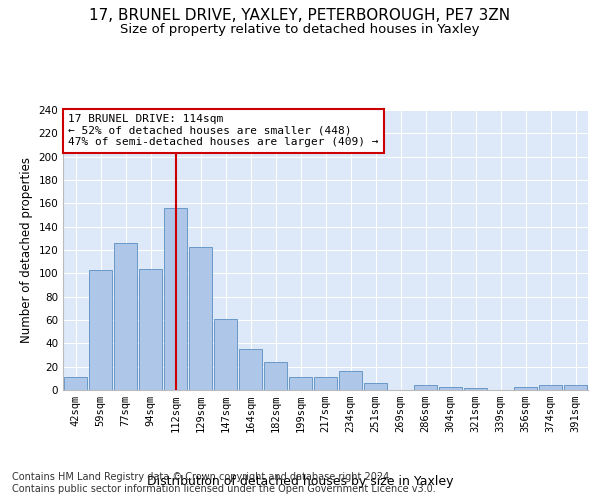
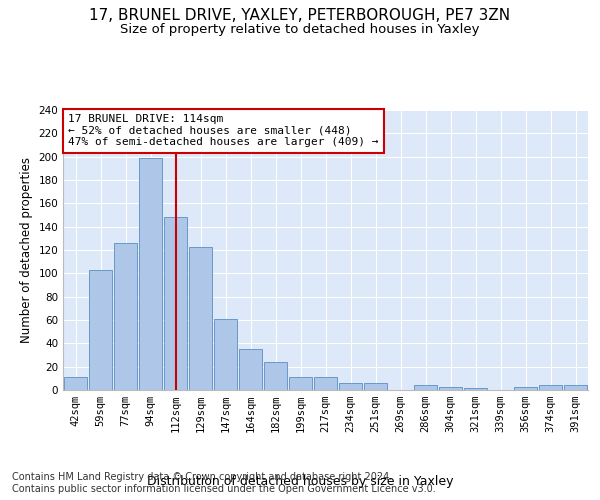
94sqm: 104 -> 199
112sqm: 156 -> 148
234sqm: 16 -> 6
